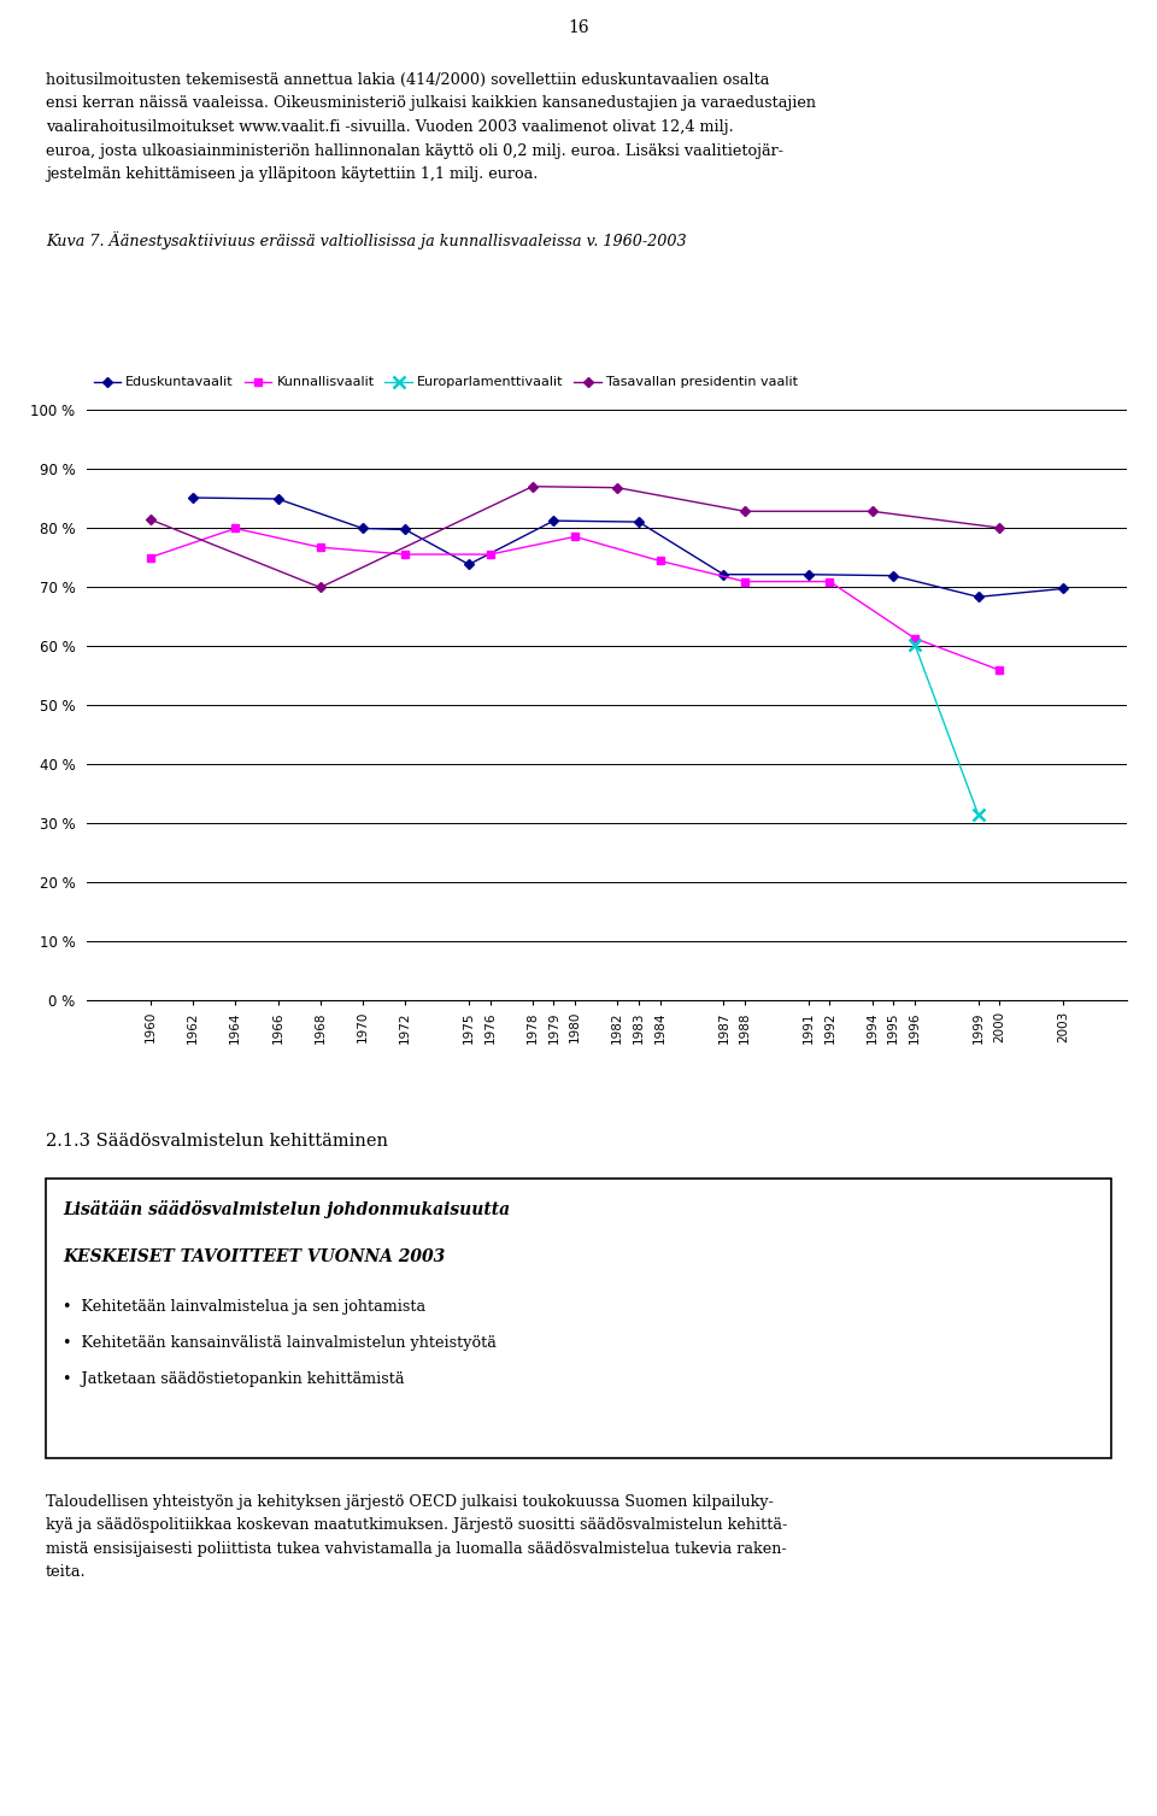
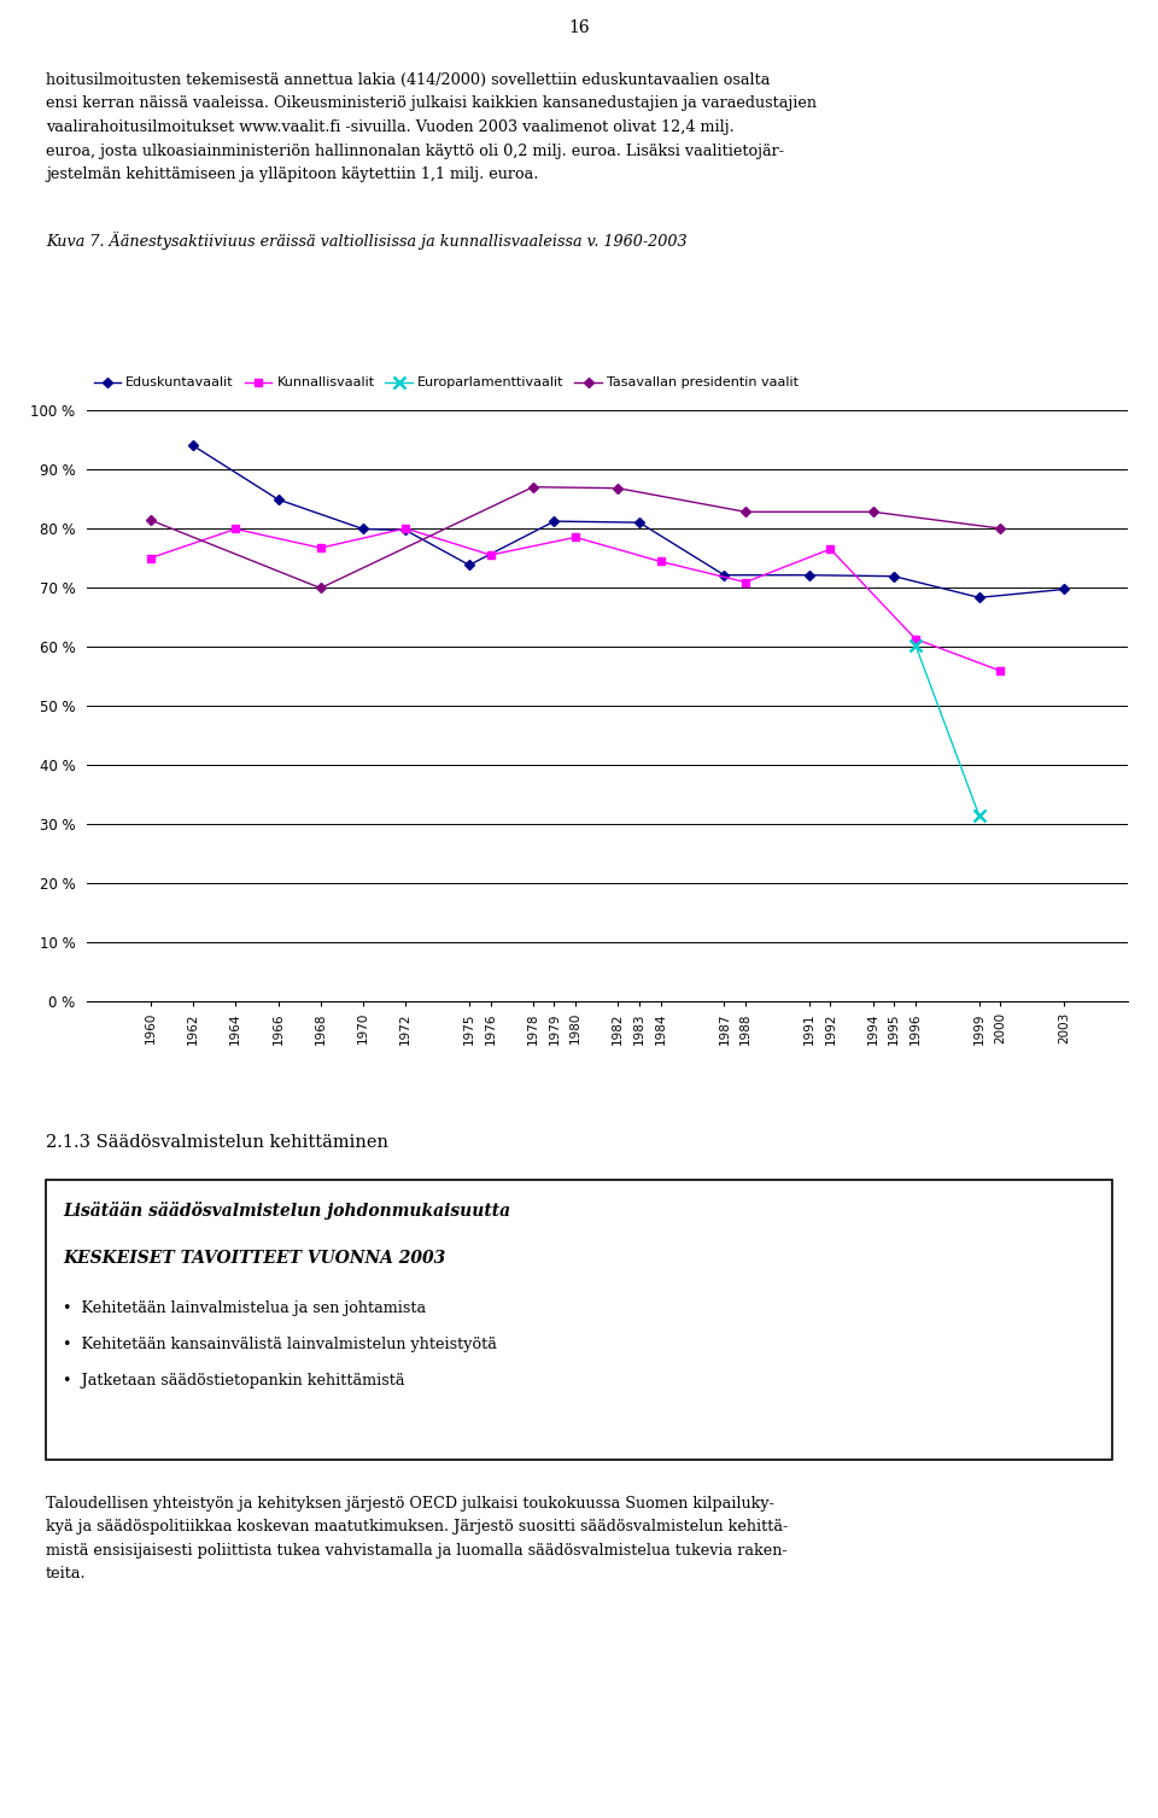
Eduskuntavaalit/1962: 85.1 % -> 94.0 %
Kunnallisvaalit/1972: 75.5 % -> 80.0 %
Kunnallisvaalit/1992: 70.9 % -> 76.5 %
